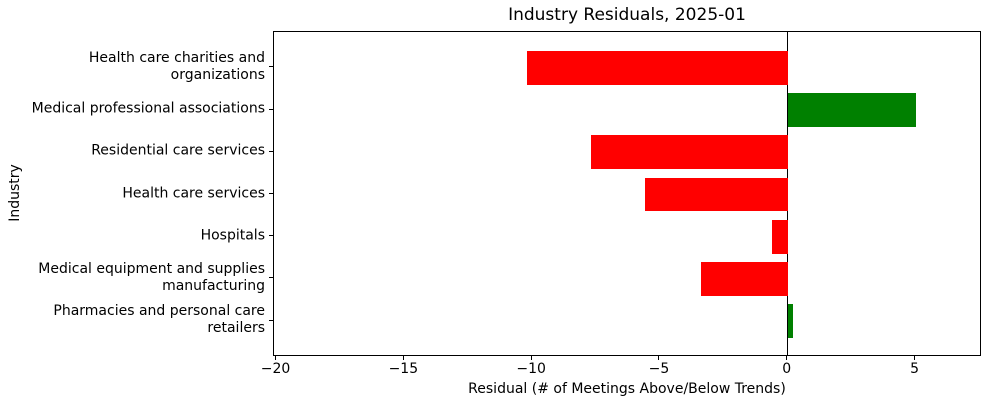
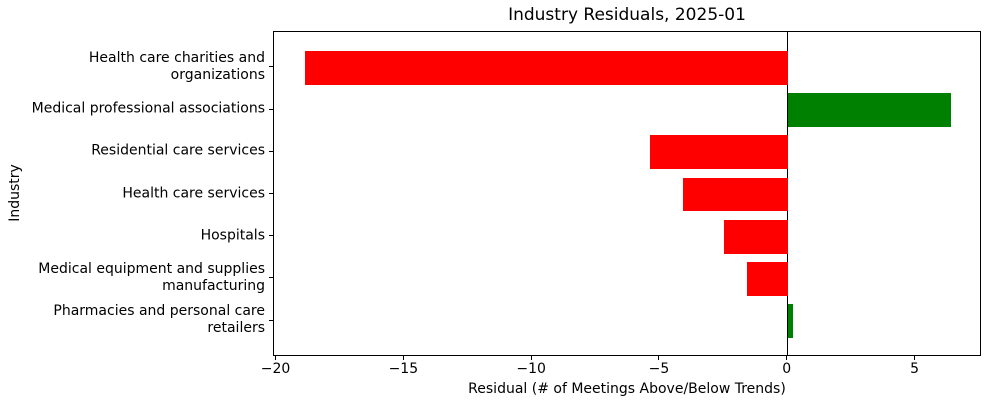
Health care charities and organizations: -10.2 -> -18.9
Medical professional associations: 5.0 -> 6.4
Residential care services: -7.7 -> -5.4
Health care services: -5.6 -> -4.1
Hospitals: -0.6 -> -2.5
Medical equipment and supplies manufacturing: -3.4 -> -1.6
